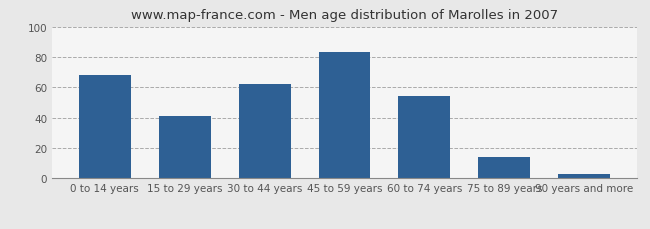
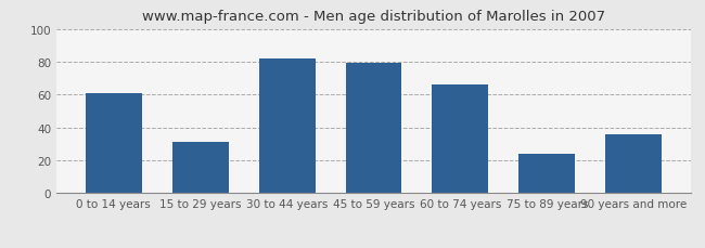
0 to 14 years: 68 -> 61
15 to 29 years: 41 -> 31
30 to 44 years: 62 -> 82
45 to 59 years: 83 -> 79
60 to 74 years: 54 -> 66
75 to 89 years: 14 -> 24
90 years and more: 3 -> 36
